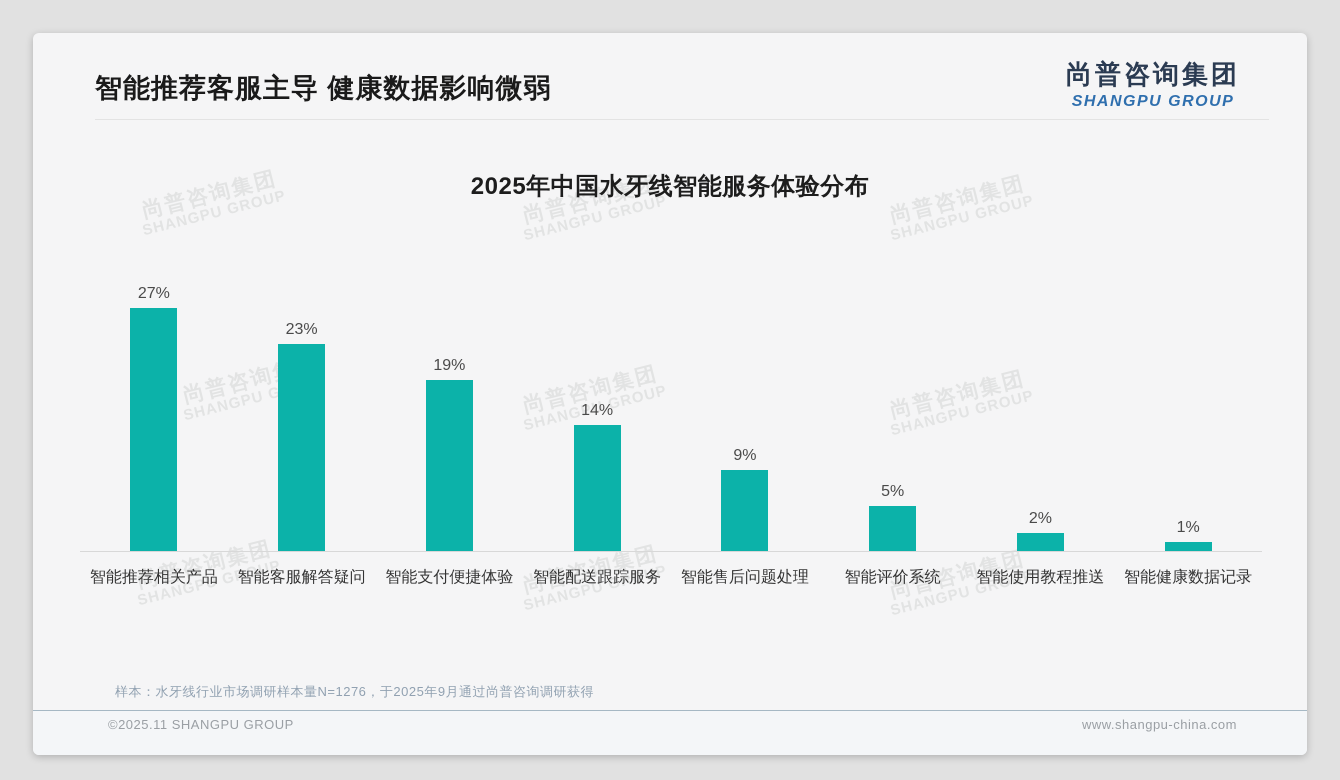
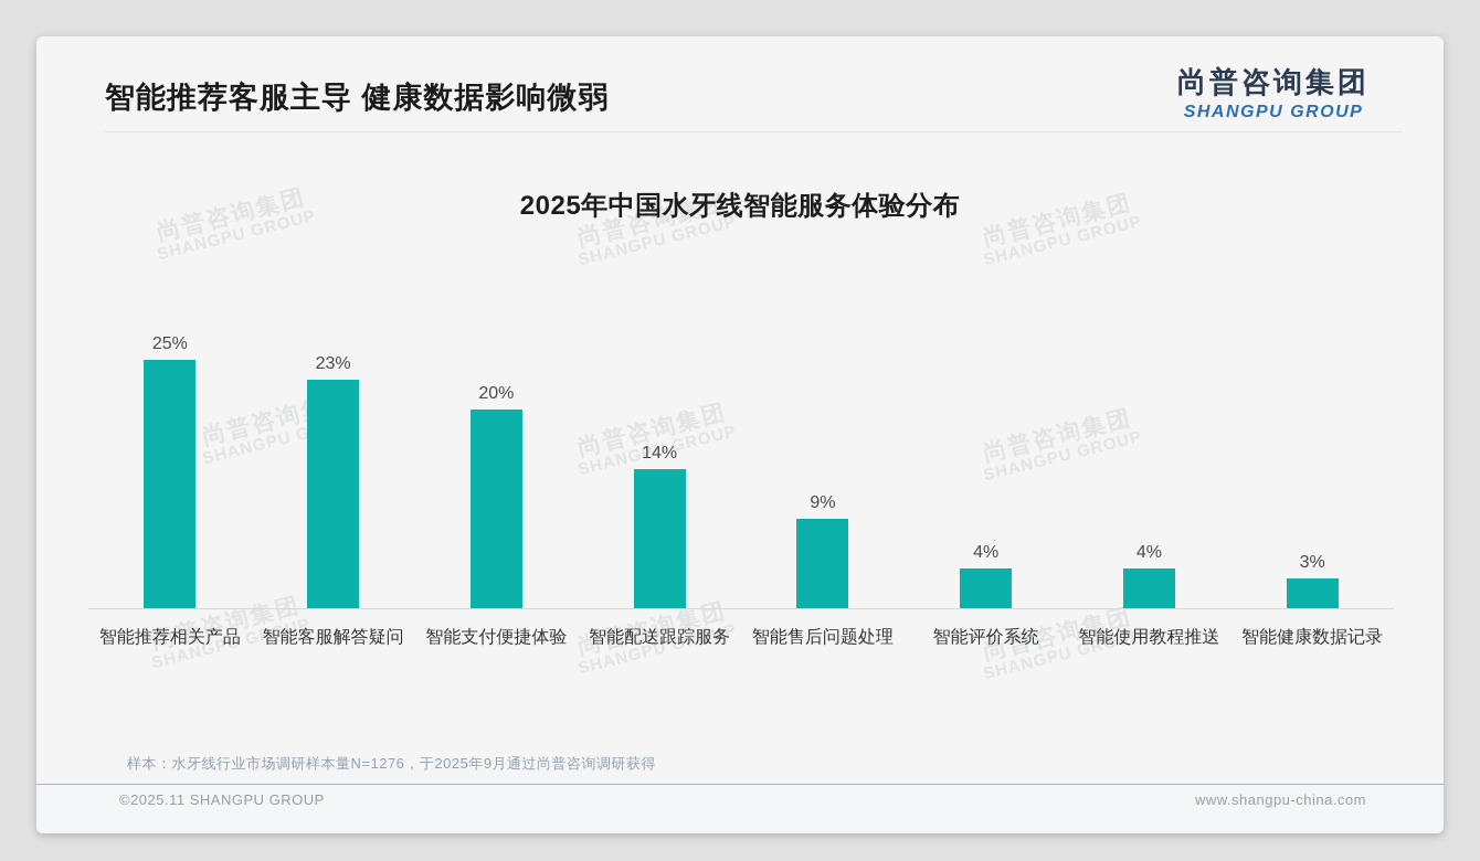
智能推荐相关产品: 27% -> 25%
智能支付便捷体验: 19% -> 20%
智能评价系统: 5% -> 4%
智能使用教程推送: 2% -> 4%
智能健康数据记录: 1% -> 3%
